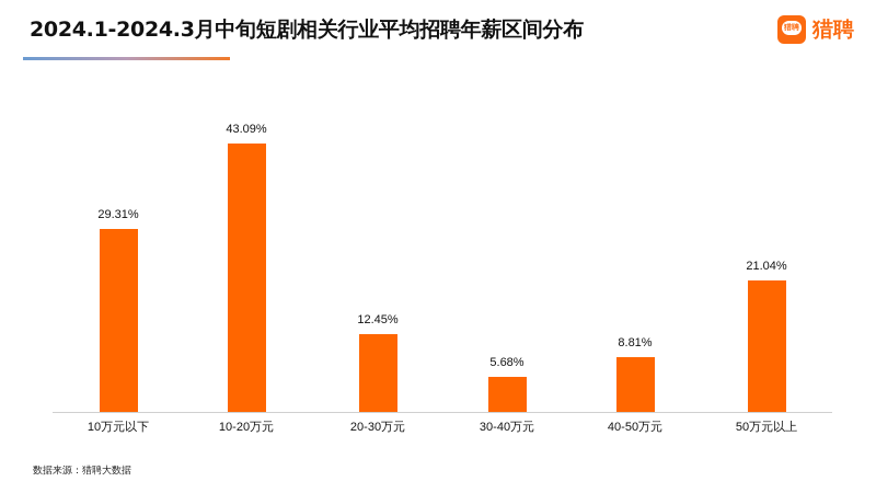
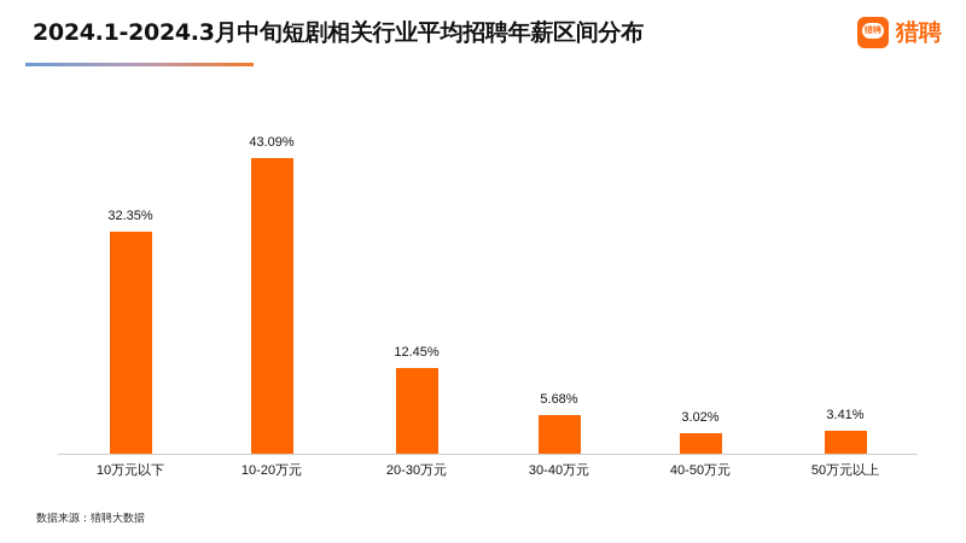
10万元以下: 29.31% -> 32.35%
40-50万元: 8.81% -> 3.02%
50万元以上: 21.04% -> 3.41%
